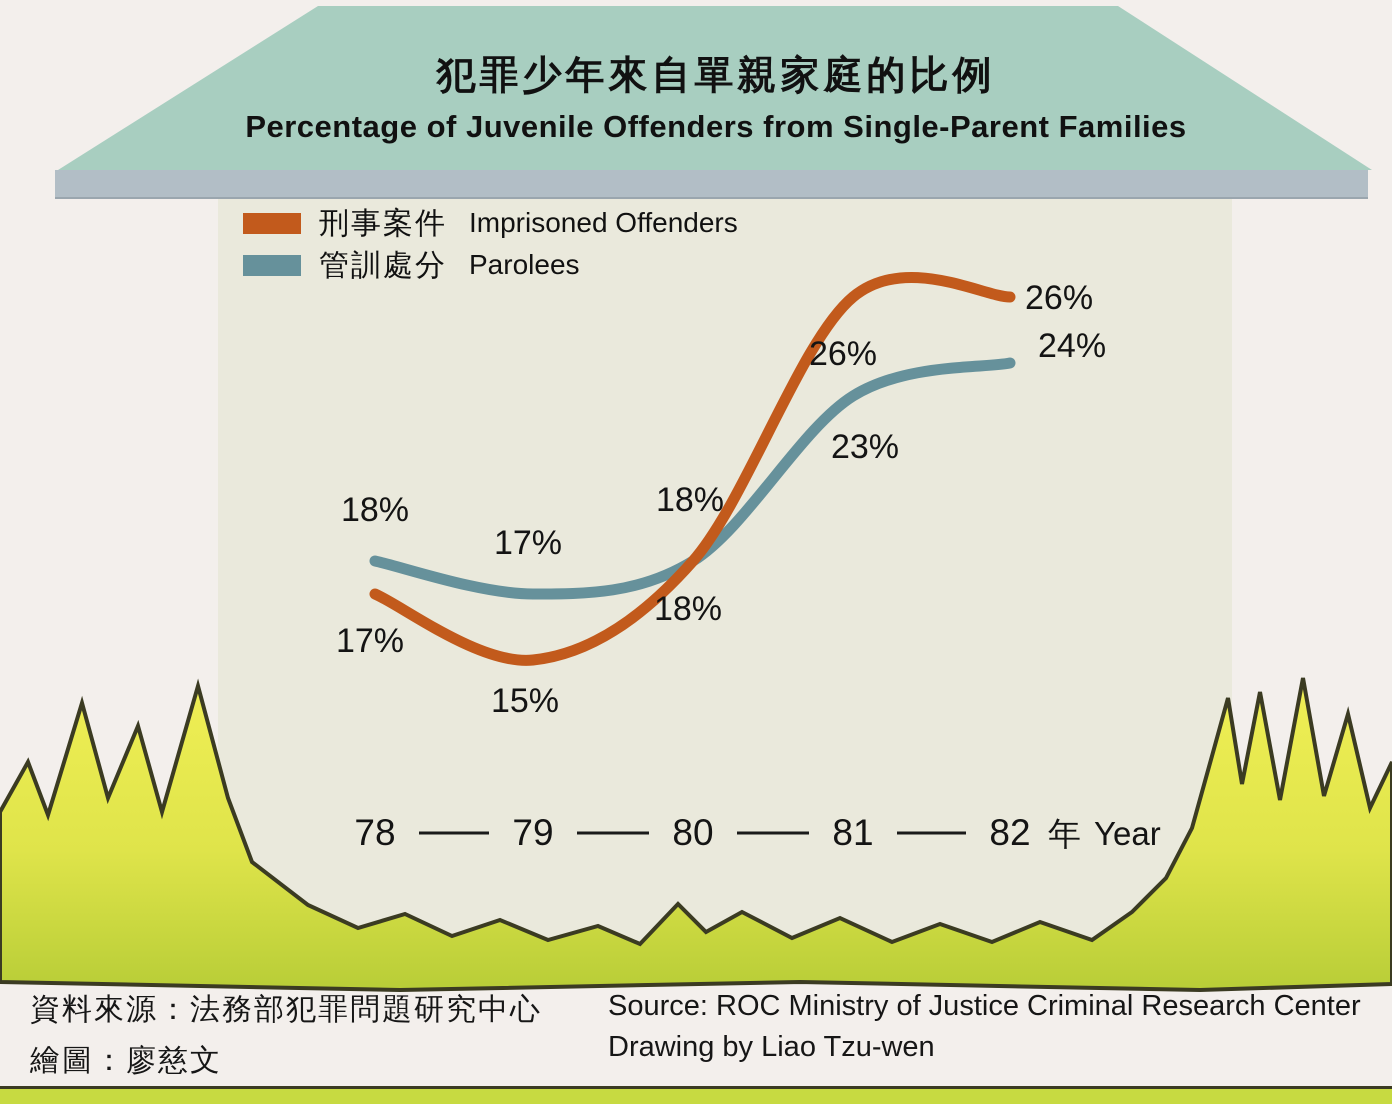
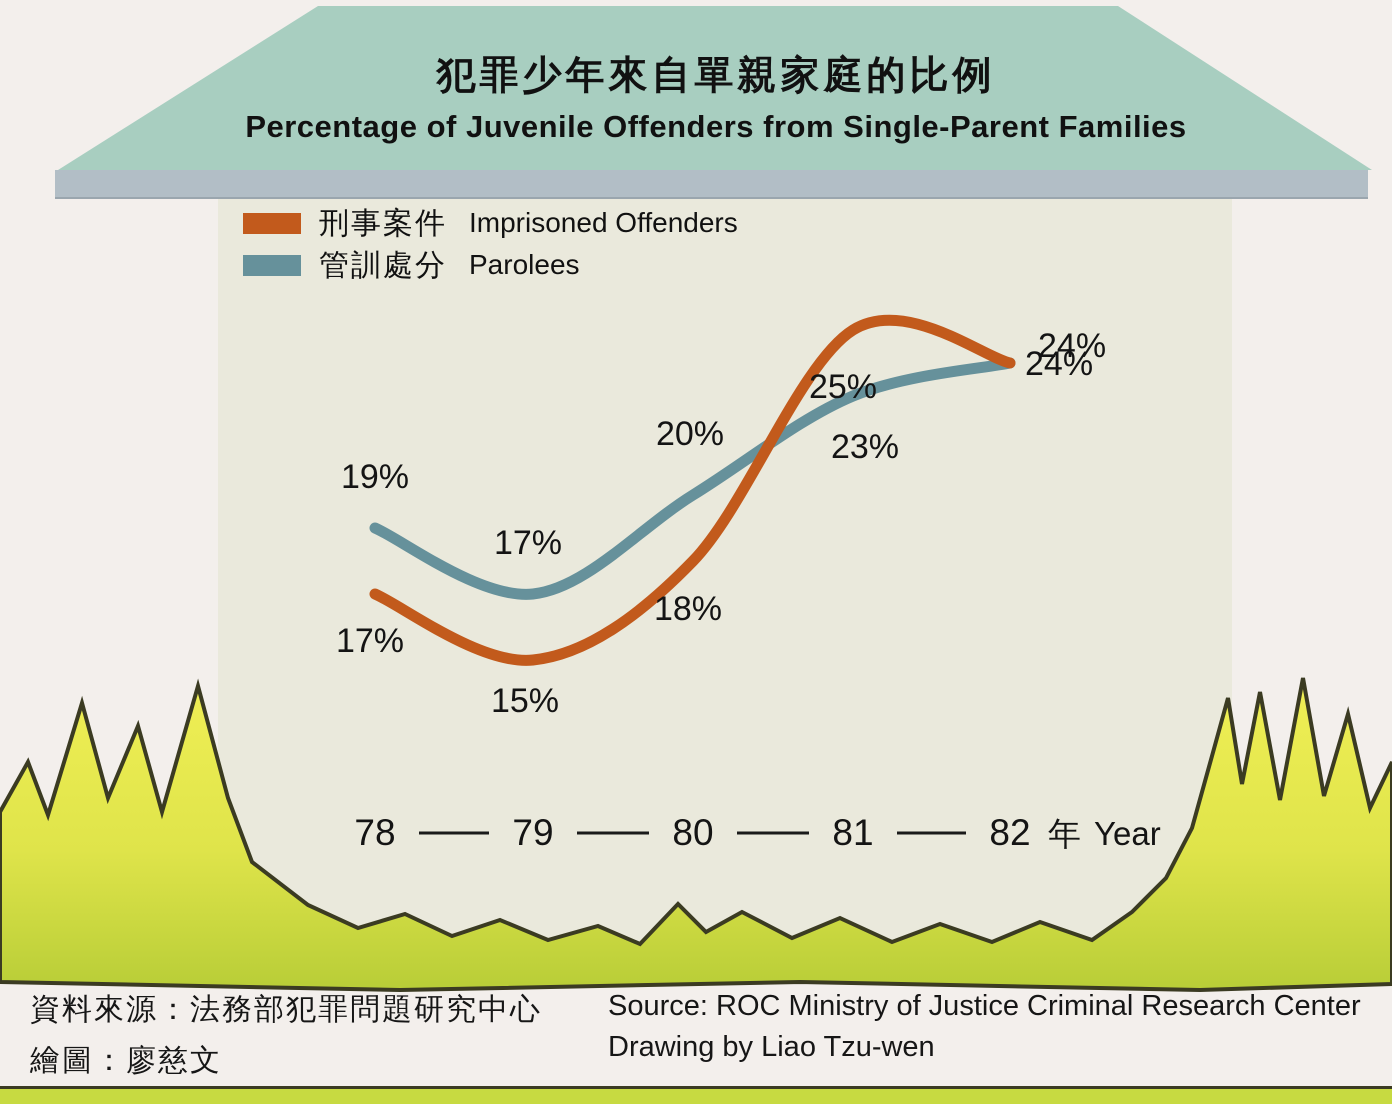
Parolees/78: 18% -> 19%
Parolees/80: 18% -> 20%
Imprisoned Offenders/81: 26% -> 25%
Imprisoned Offenders/82: 26% -> 24%
